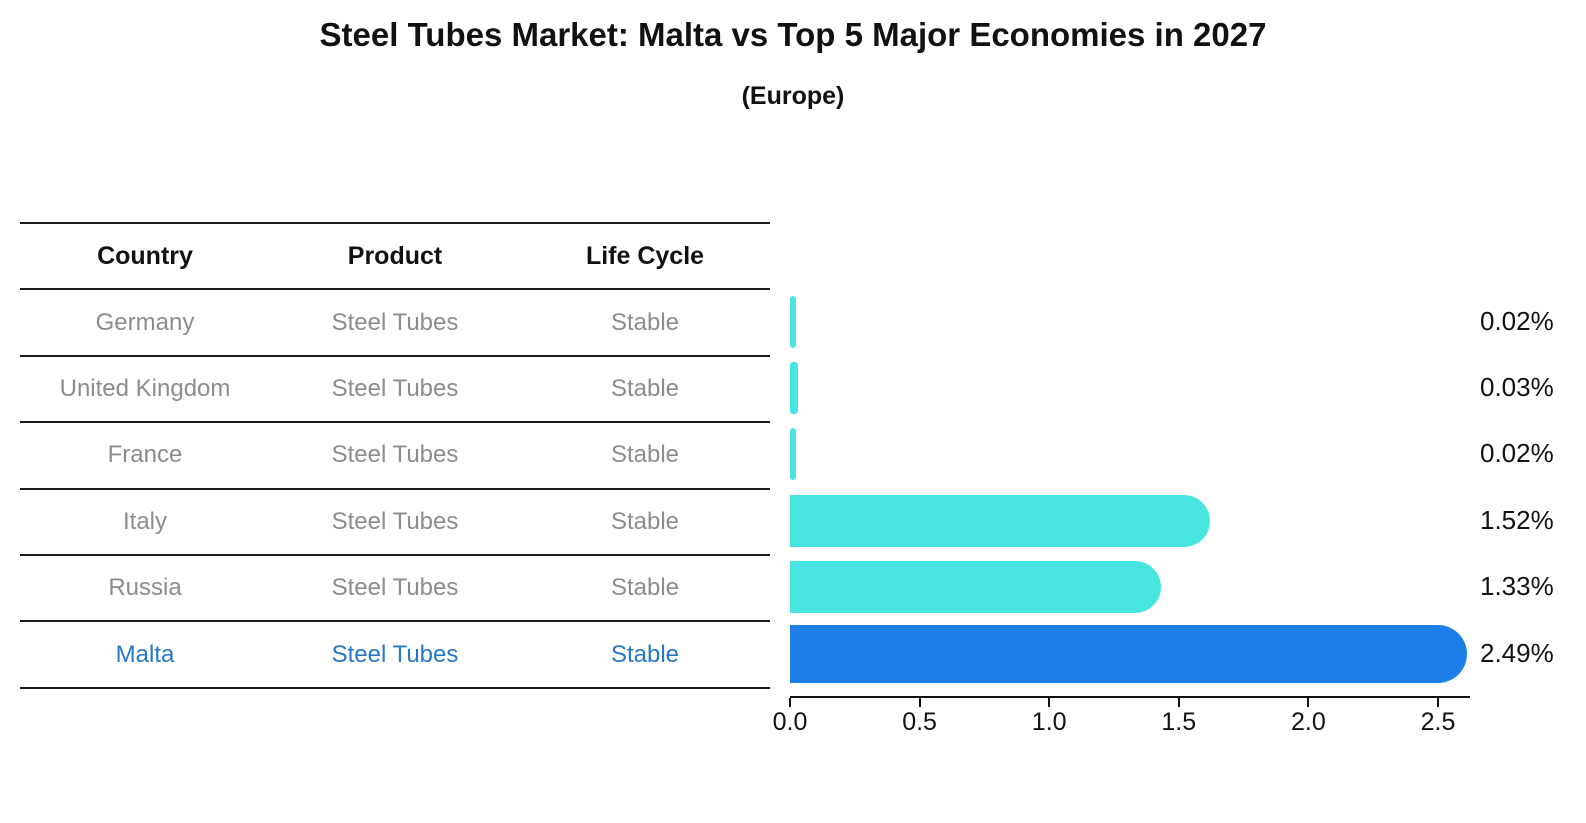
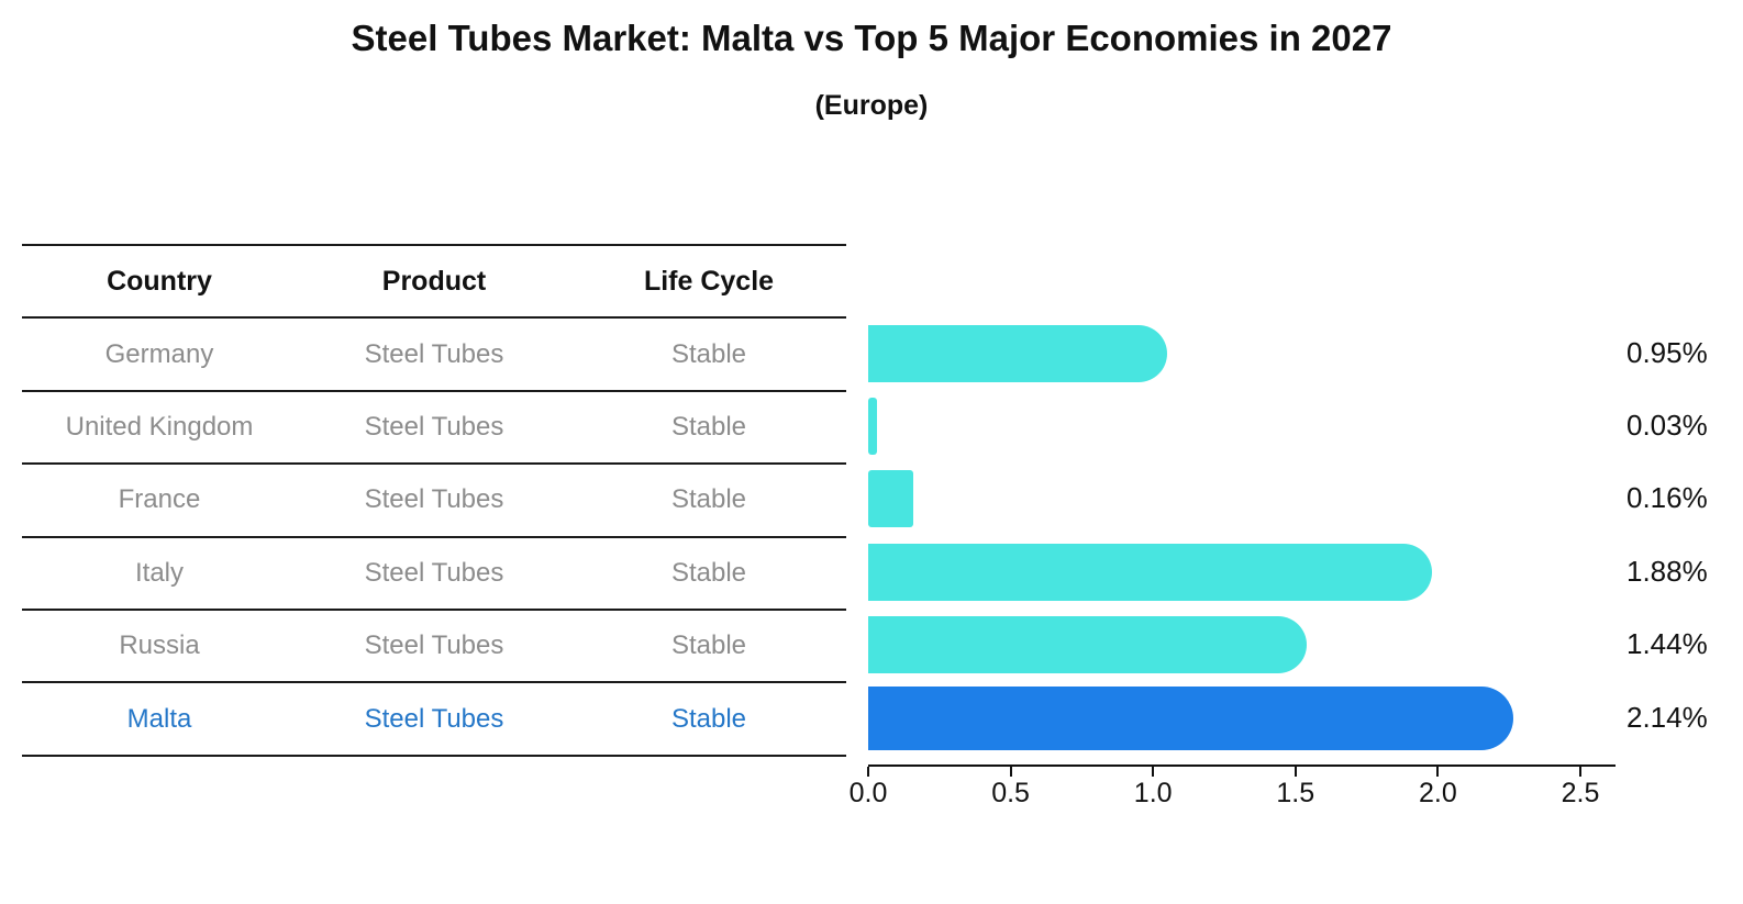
Germany: 0.02% -> 0.95%
France: 0.02% -> 0.16%
Italy: 1.52% -> 1.88%
Russia: 1.33% -> 1.44%
Malta: 2.49% -> 2.14%
